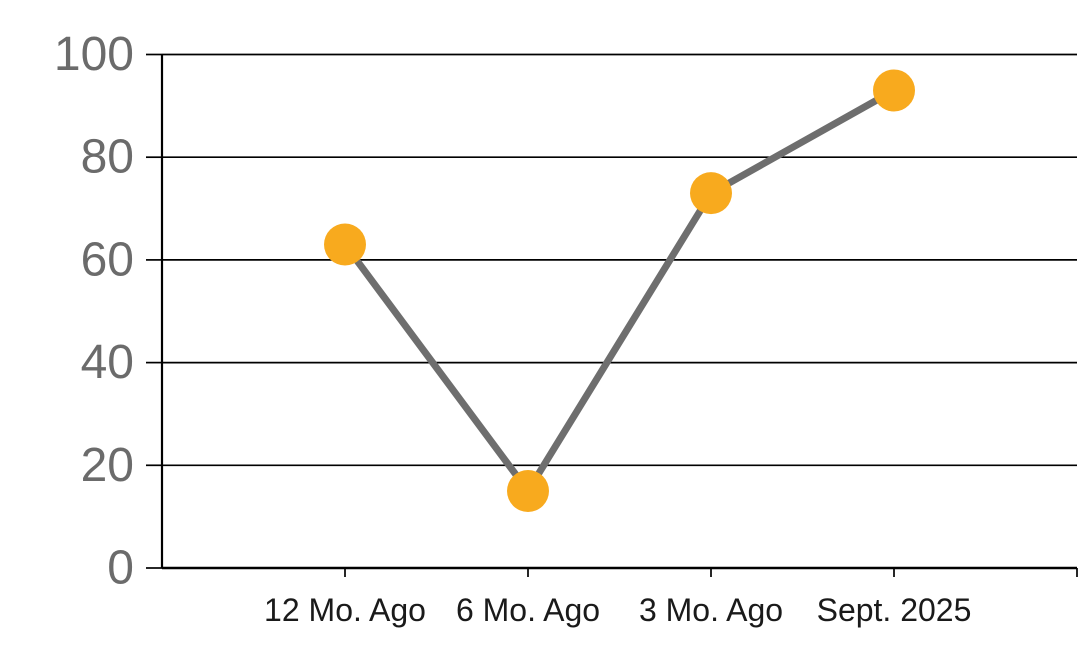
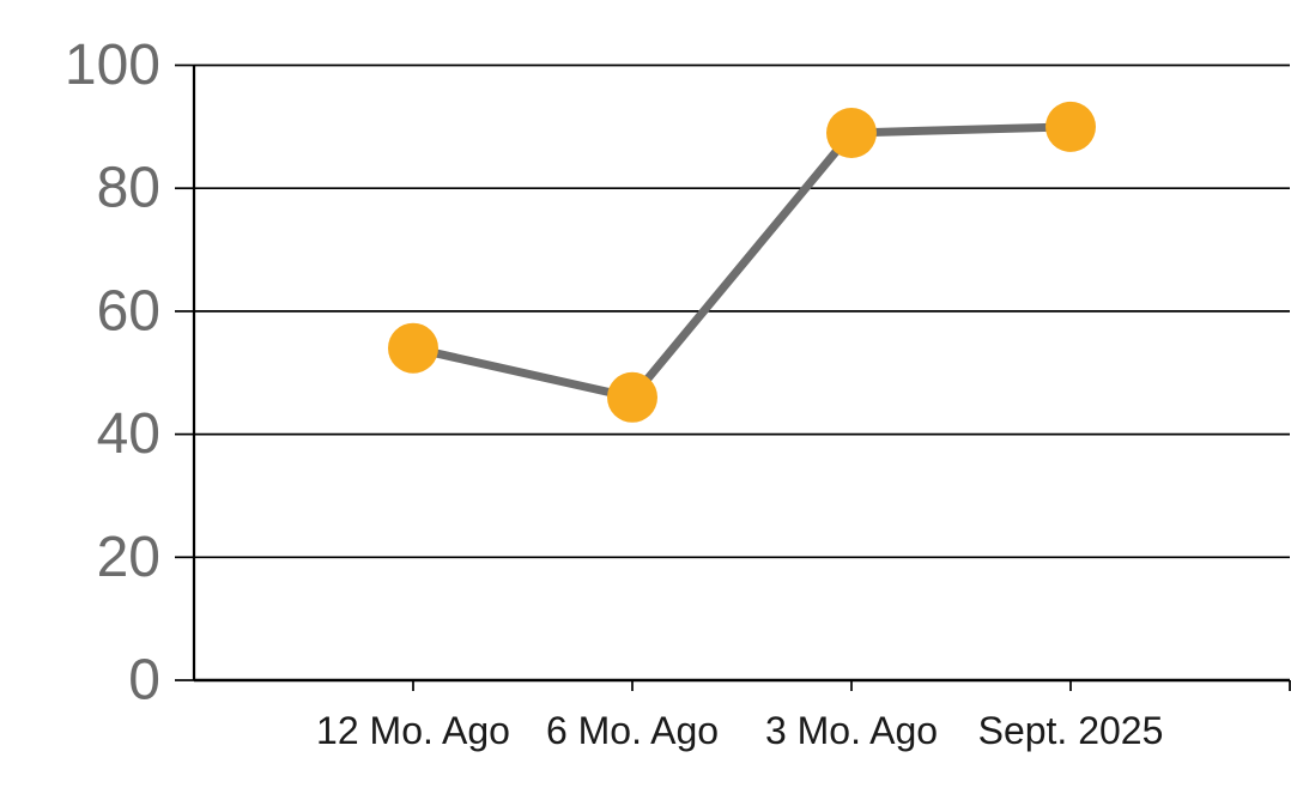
12 Mo. Ago: 63 -> 54
6 Mo. Ago: 15 -> 46
3 Mo. Ago: 73 -> 89
Sept. 2025: 93 -> 90
